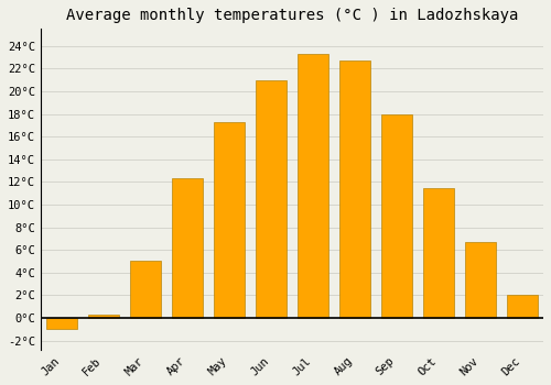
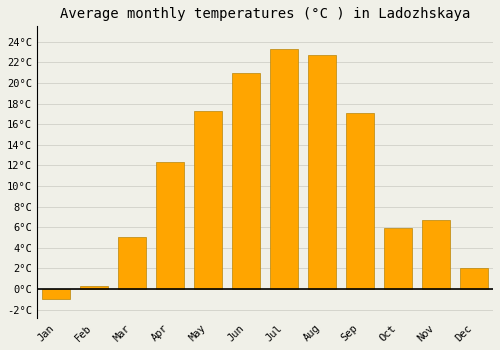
Sep: 18.0°C -> 17.1°C
Oct: 11.5°C -> 5.9°C
